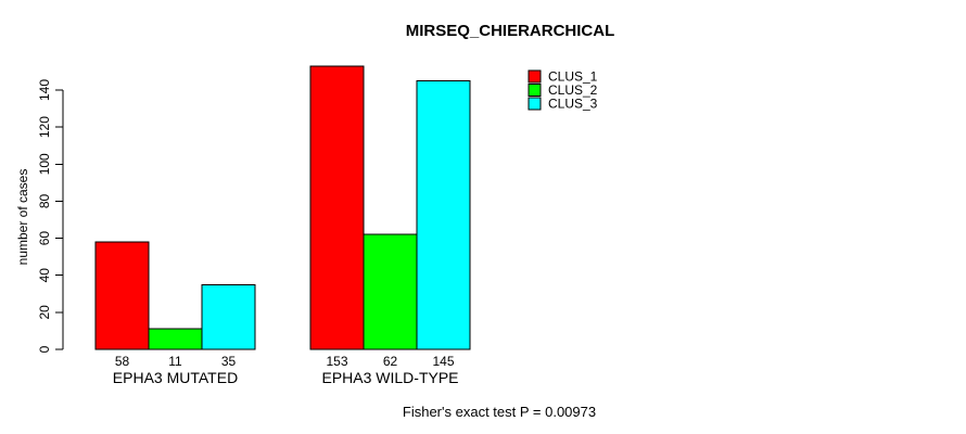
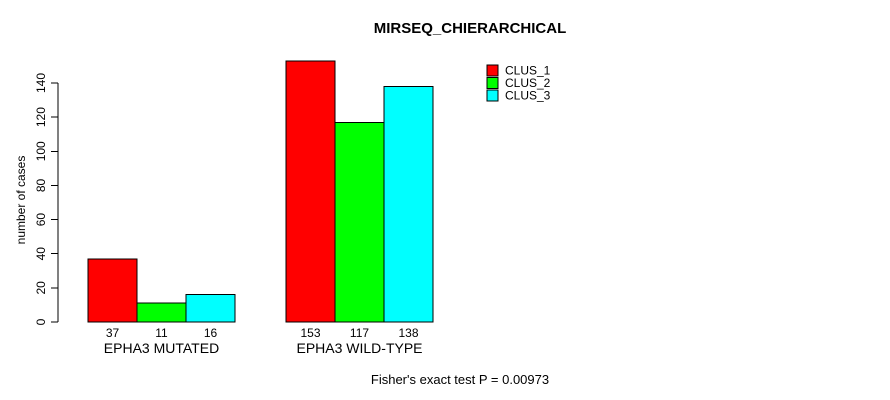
CLUS_1/EPHA3 MUTATED: 58 -> 37
CLUS_3/EPHA3 MUTATED: 35 -> 16
CLUS_2/EPHA3 WILD-TYPE: 62 -> 117
CLUS_3/EPHA3 WILD-TYPE: 145 -> 138
